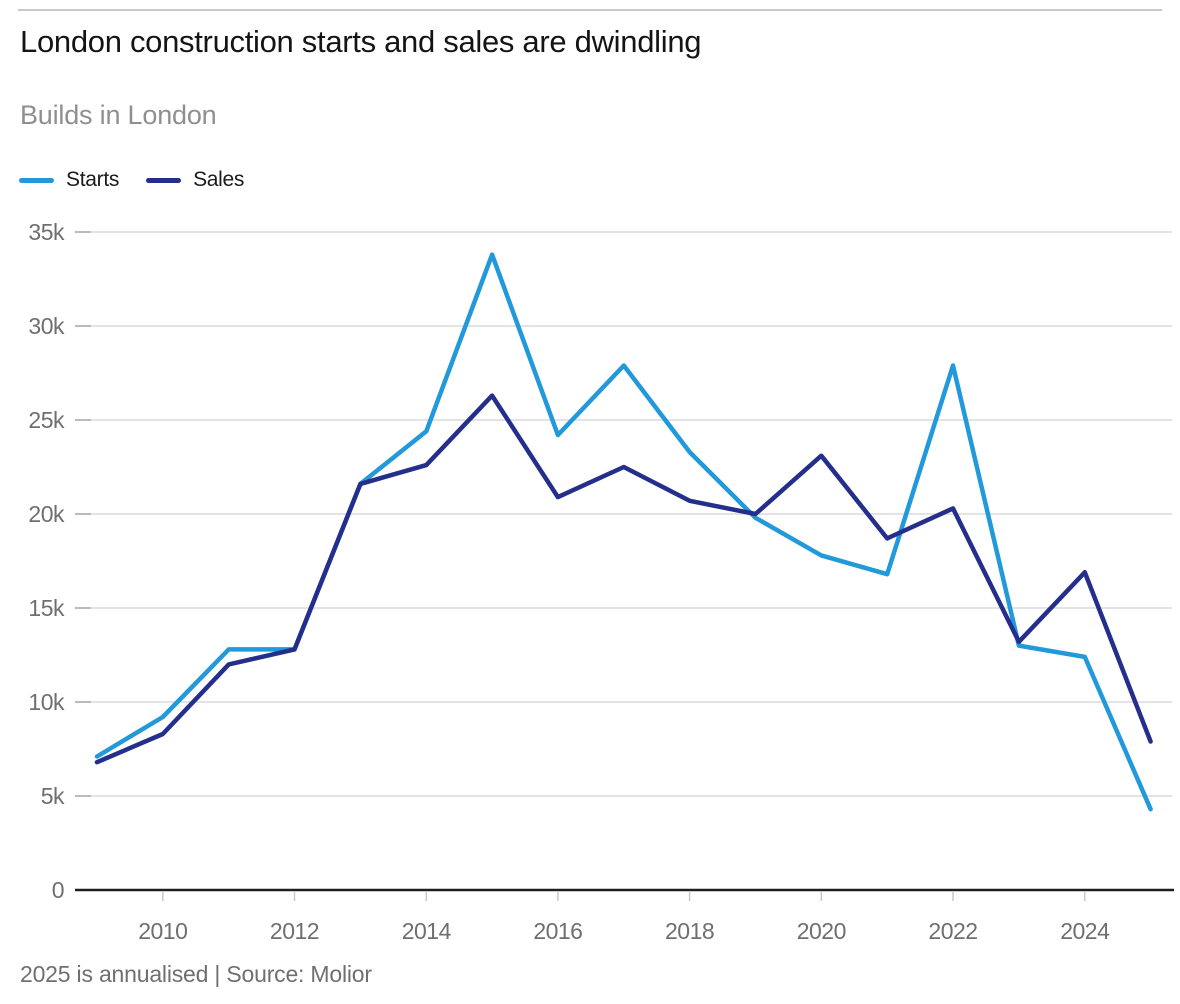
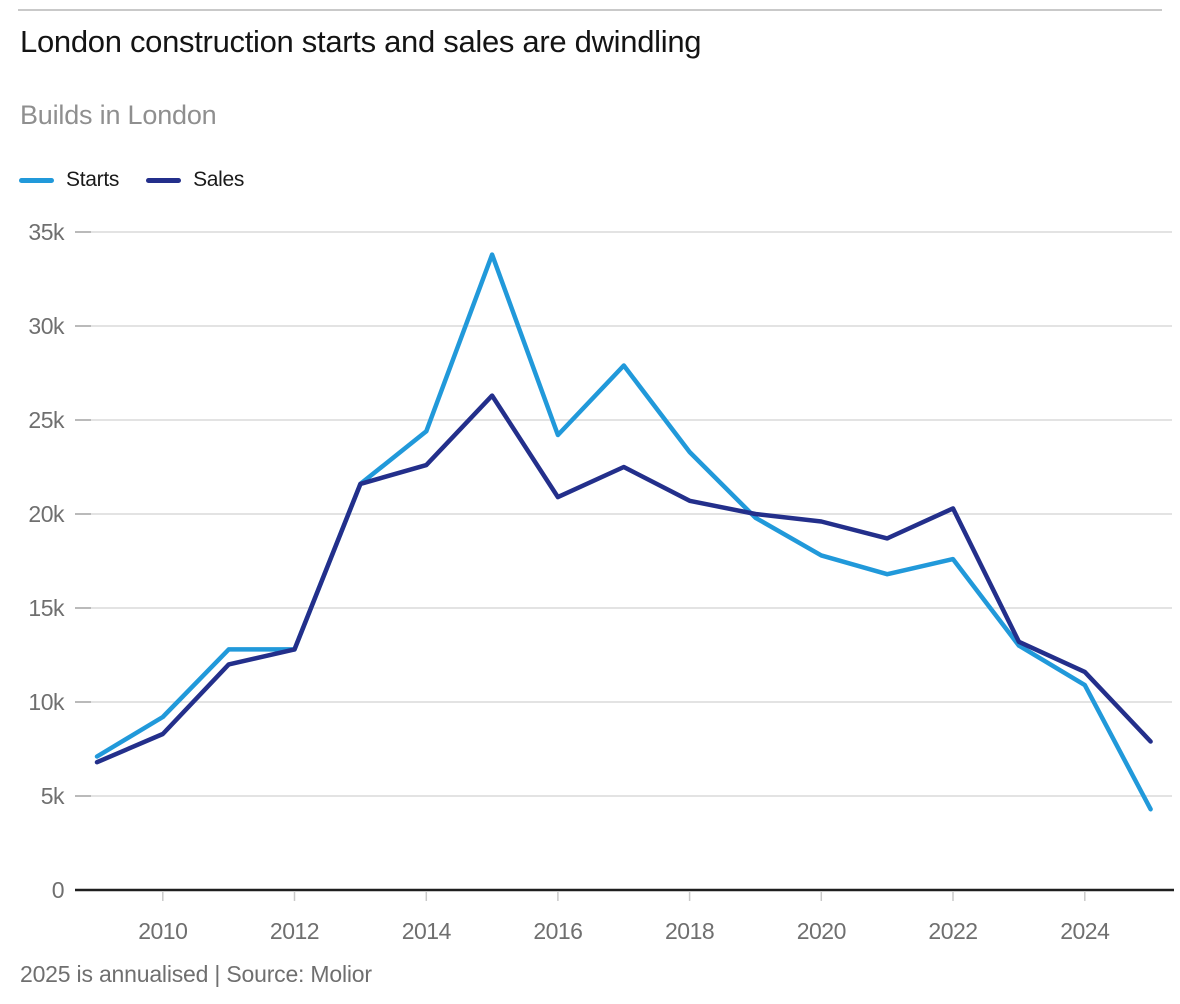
Sales/2020: 23.1k -> 19.6k
Starts/2022: 27.9k -> 17.6k
Starts/2024: 12.4k -> 10.9k
Sales/2024: 16.9k -> 11.6k
